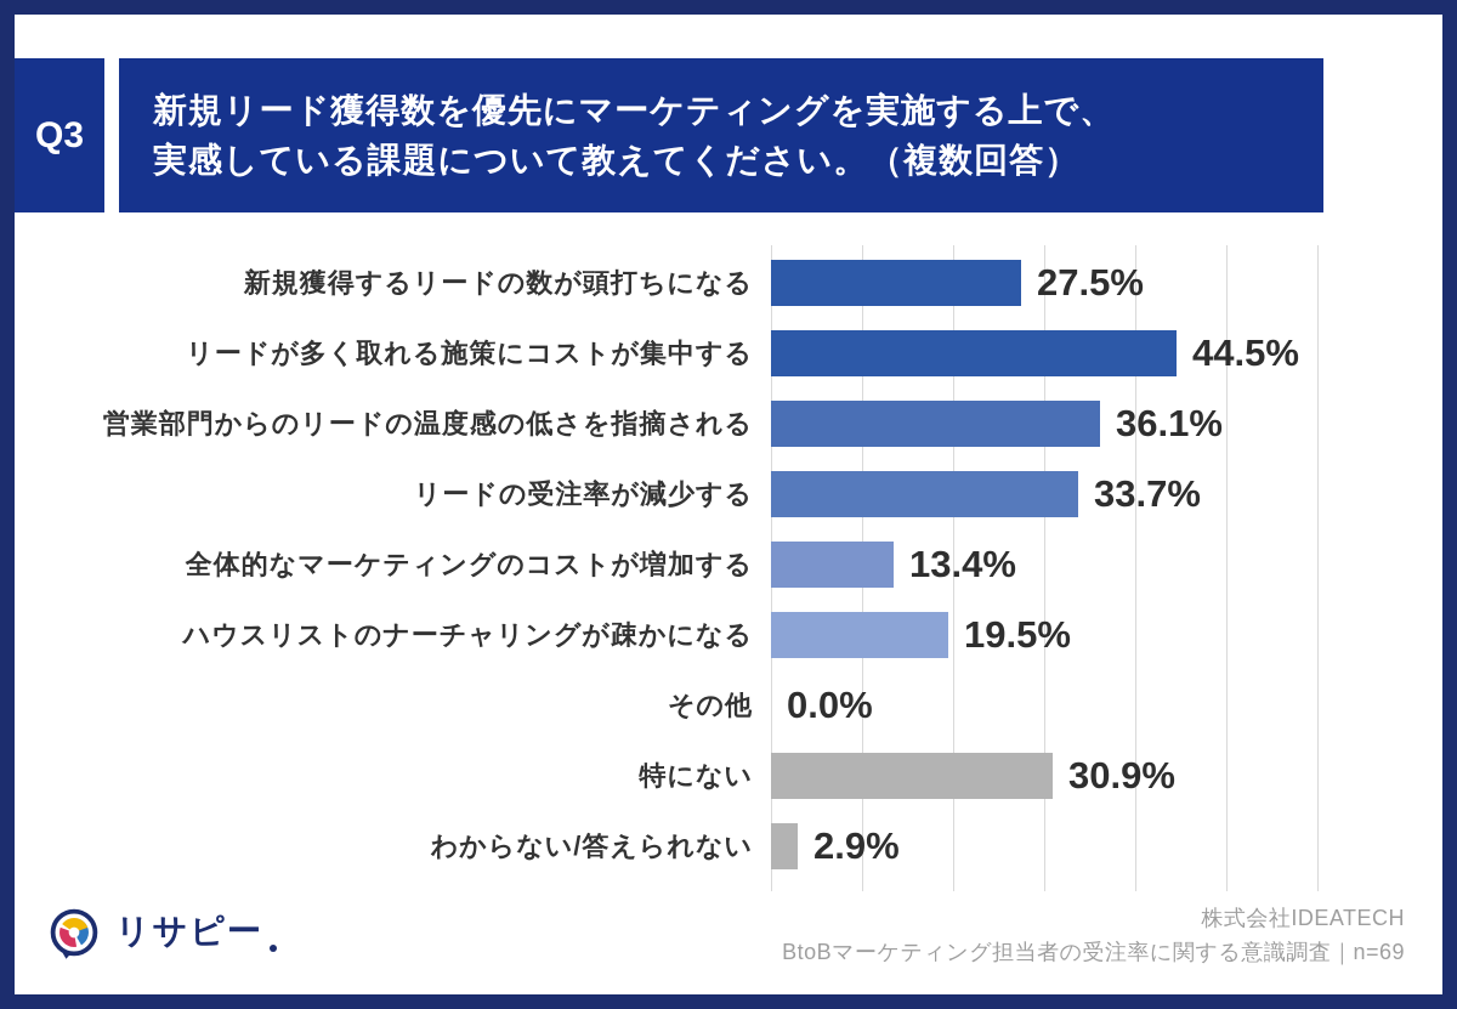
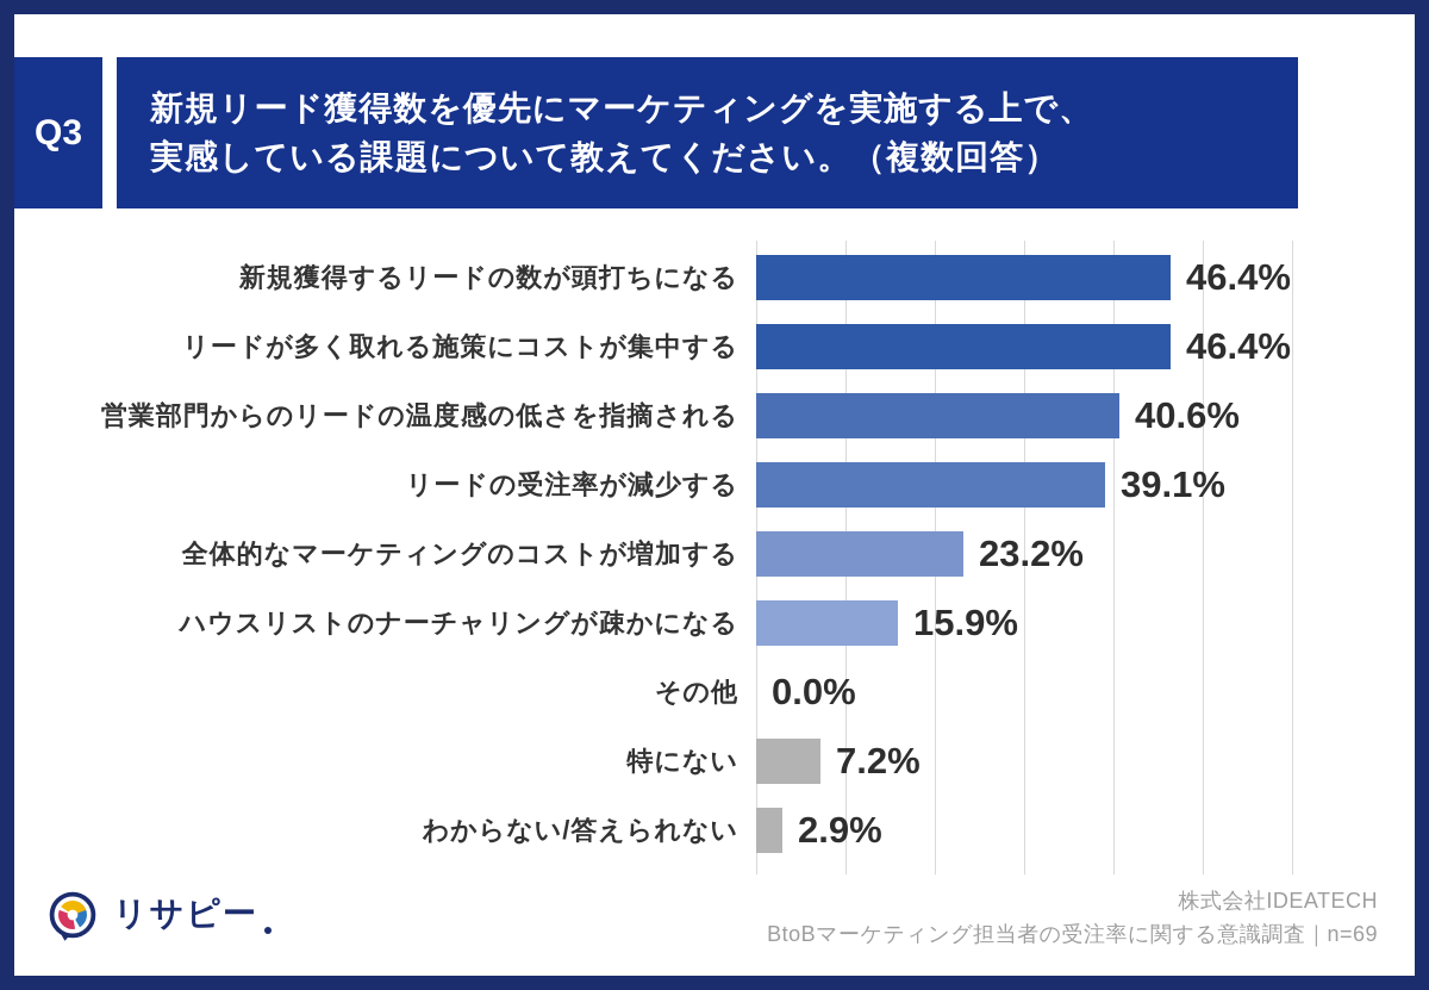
新規獲得するリードの数が頭打ちになる: 27.5% -> 46.4%
リードが多く取れる施策にコストが集中する: 44.5% -> 46.4%
営業部門からのリードの温度感の低さを指摘される: 36.1% -> 40.6%
リードの受注率が減少する: 33.7% -> 39.1%
全体的なマーケティングのコストが増加する: 13.4% -> 23.2%
ハウスリストのナーチャリングが疎かになる: 19.5% -> 15.9%
特にない: 30.9% -> 7.2%
